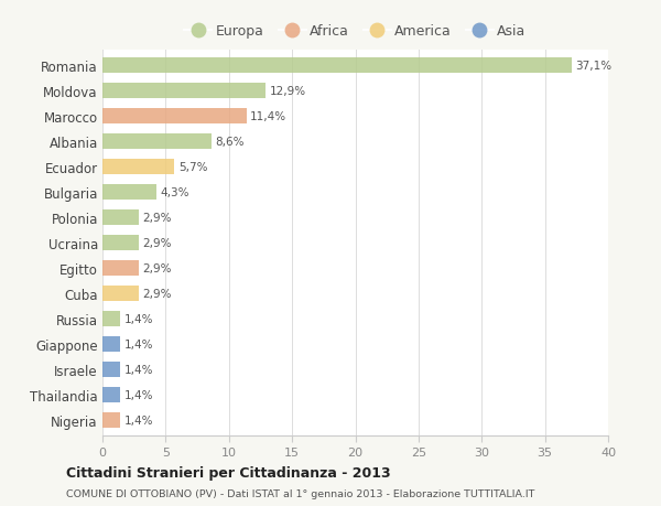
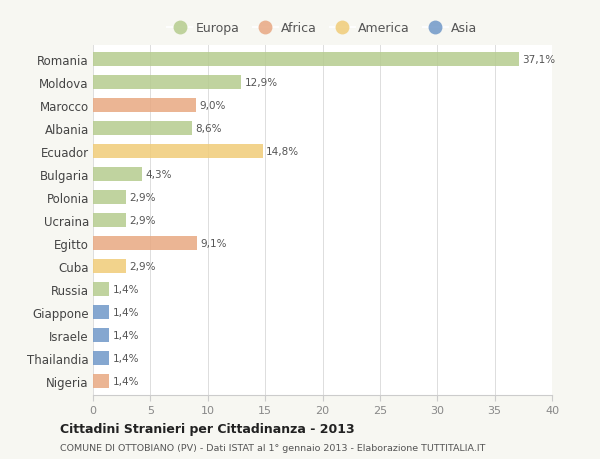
Marocco: 11,4% -> 9,0%
Ecuador: 5,7% -> 14,8%
Egitto: 2,9% -> 9,1%
